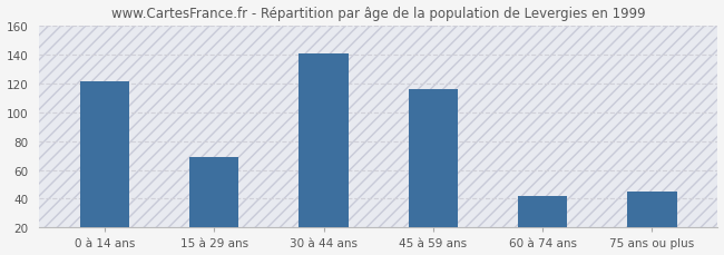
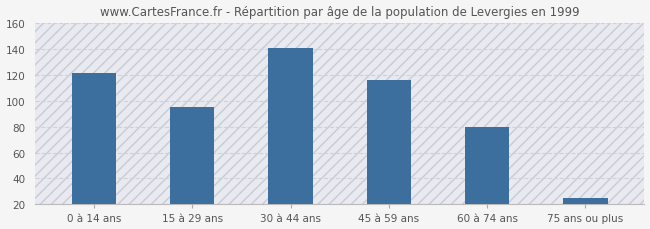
15 à 29 ans: 69 -> 95
60 à 74 ans: 42 -> 80
75 ans ou plus: 45 -> 25
